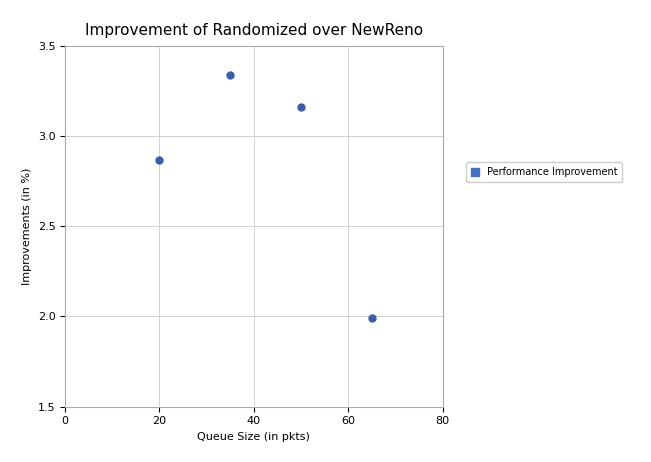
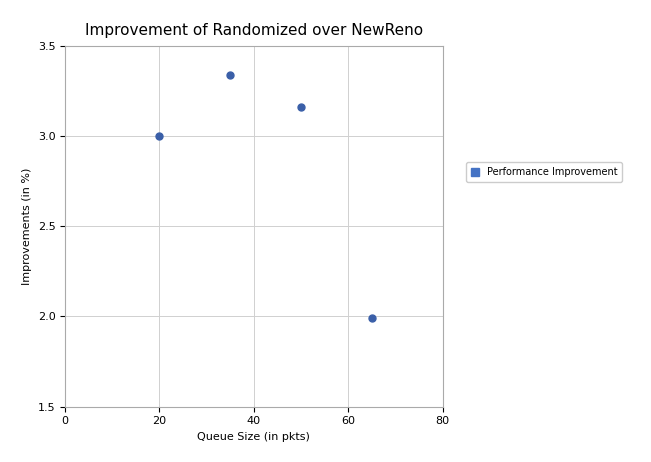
20: 2.87 -> 3.00
